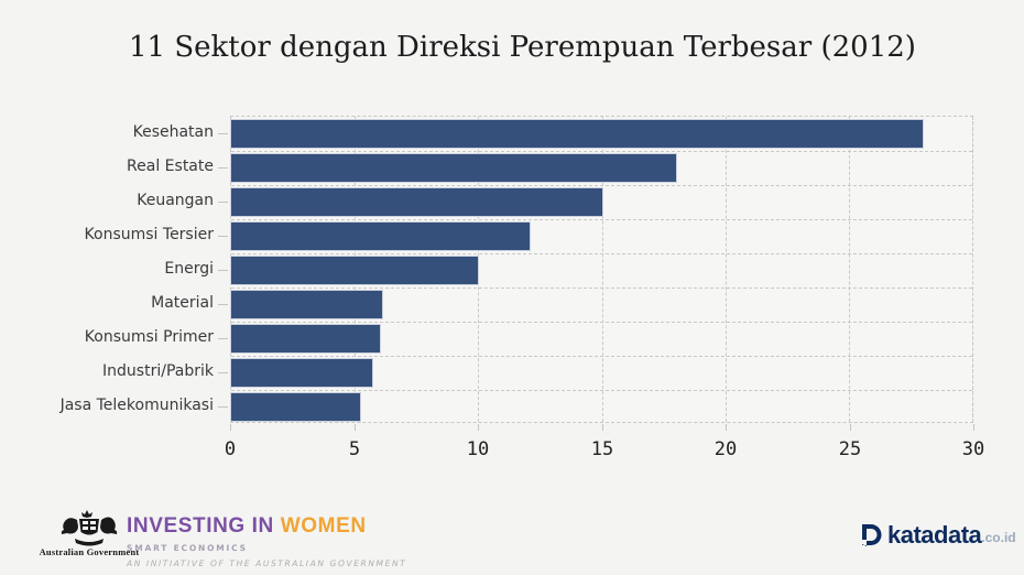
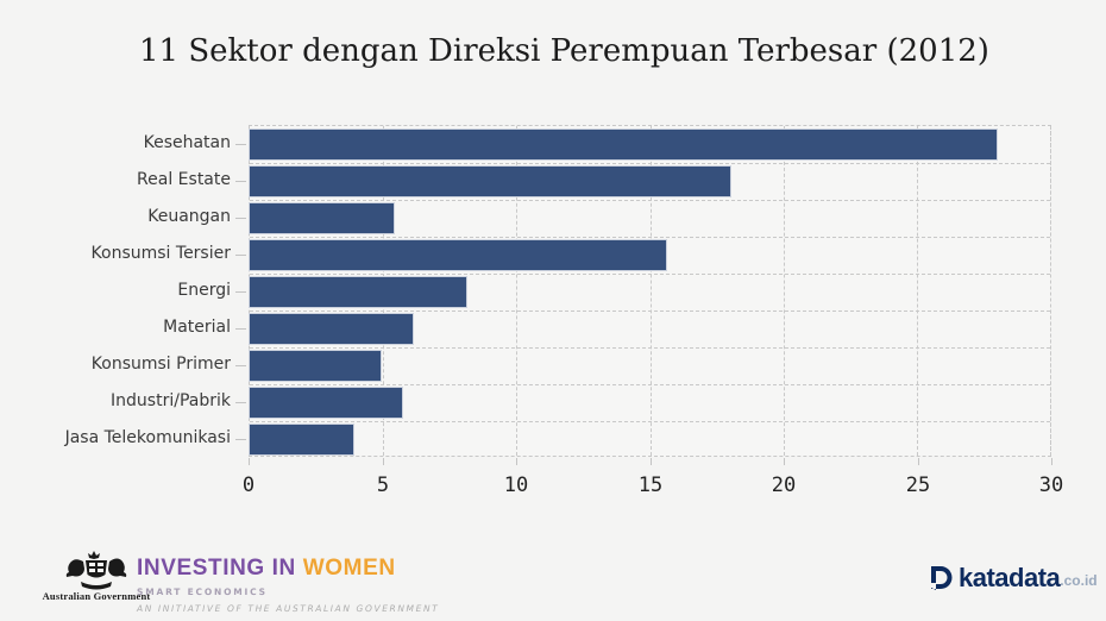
Keuangan: 15.0 -> 5.4
Konsumsi Tersier: 12.1 -> 15.6
Energi: 10.0 -> 8.1
Konsumsi Primer: 6.0 -> 4.9
Jasa Telekomunikasi: 5.2 -> 3.9
